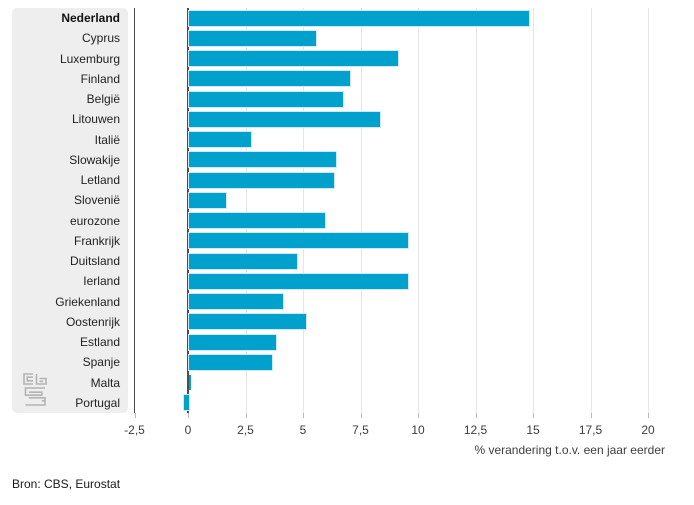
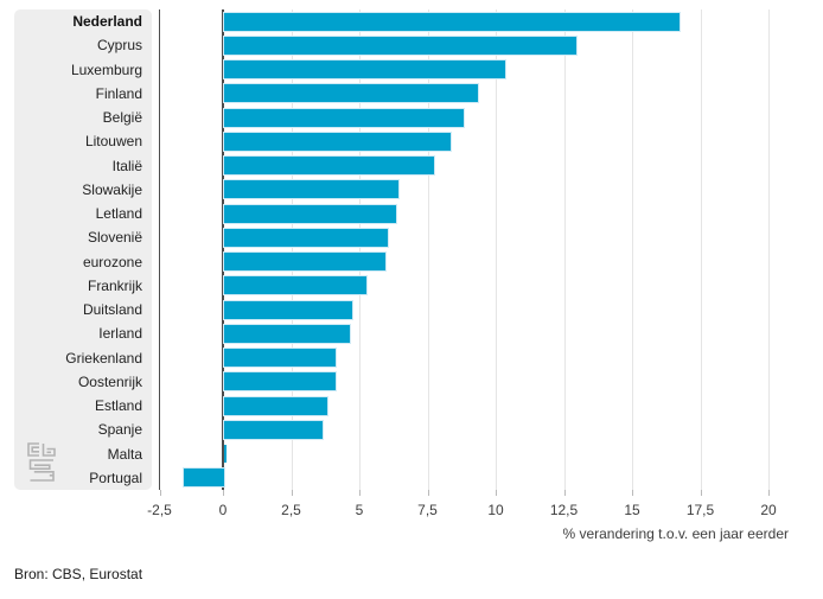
Nederland: 14.8 -> 16.7
Cyprus: 5.5 -> 12.9
Luxemburg: 9.1 -> 10.3
Finland: 7.0 -> 9.3
België: 6.7 -> 8.8
Italië: 2.7 -> 7.7
Slovenië: 1.6 -> 6.0
Frankrijk: 9.5 -> 5.2
Ierland: 9.5 -> 4.6
Oostenrijk: 5.1 -> 4.1
Portugal: -0.2 -> -1.5
